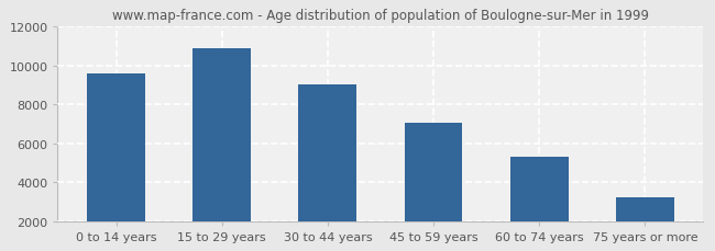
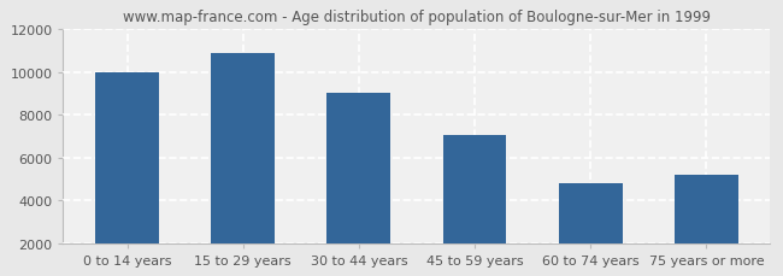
0 to 14 years: 9600 -> 10000
60 to 74 years: 5300 -> 4800
75 years or more: 3200 -> 5200
